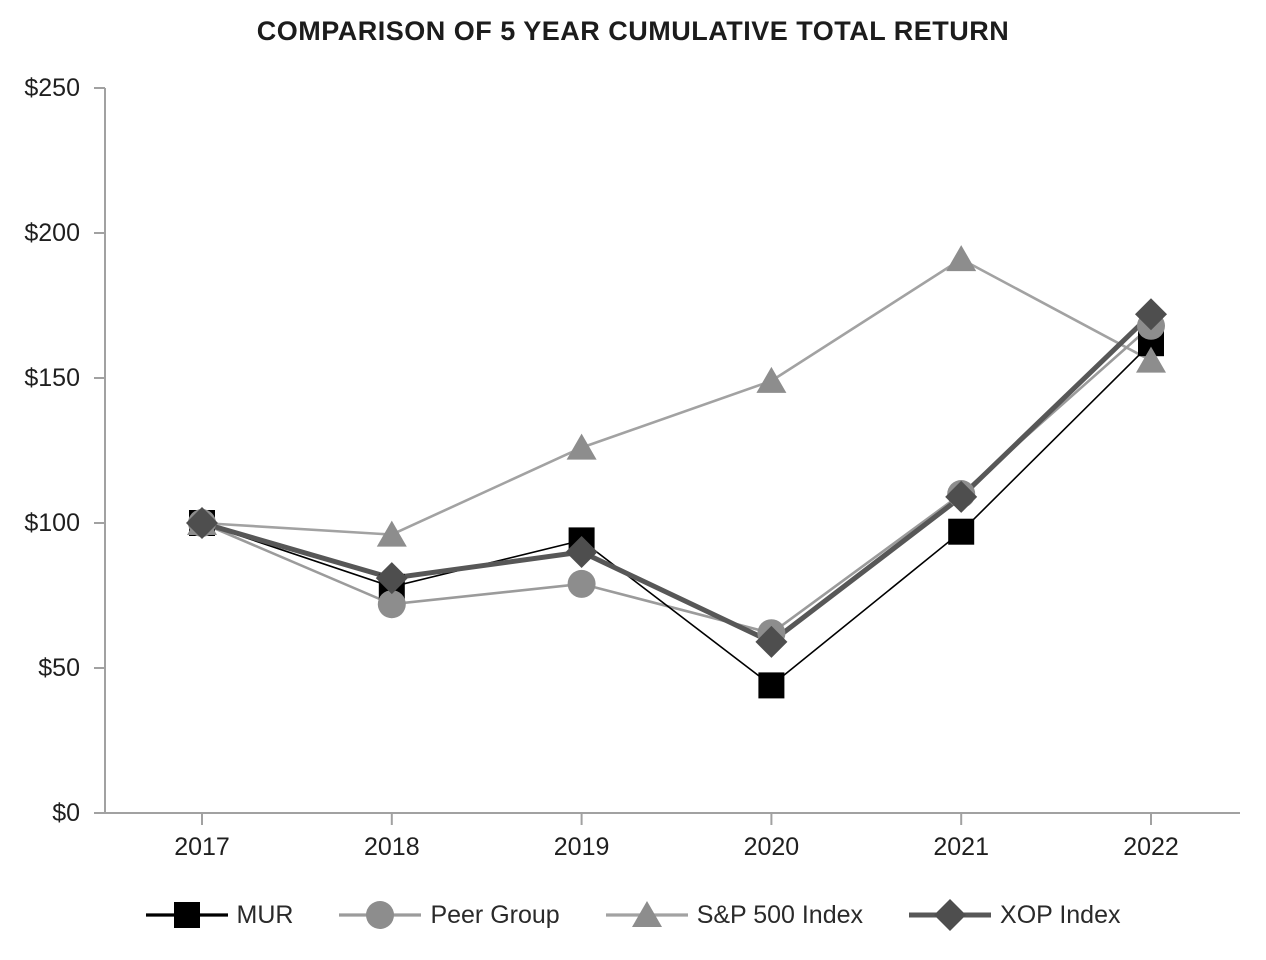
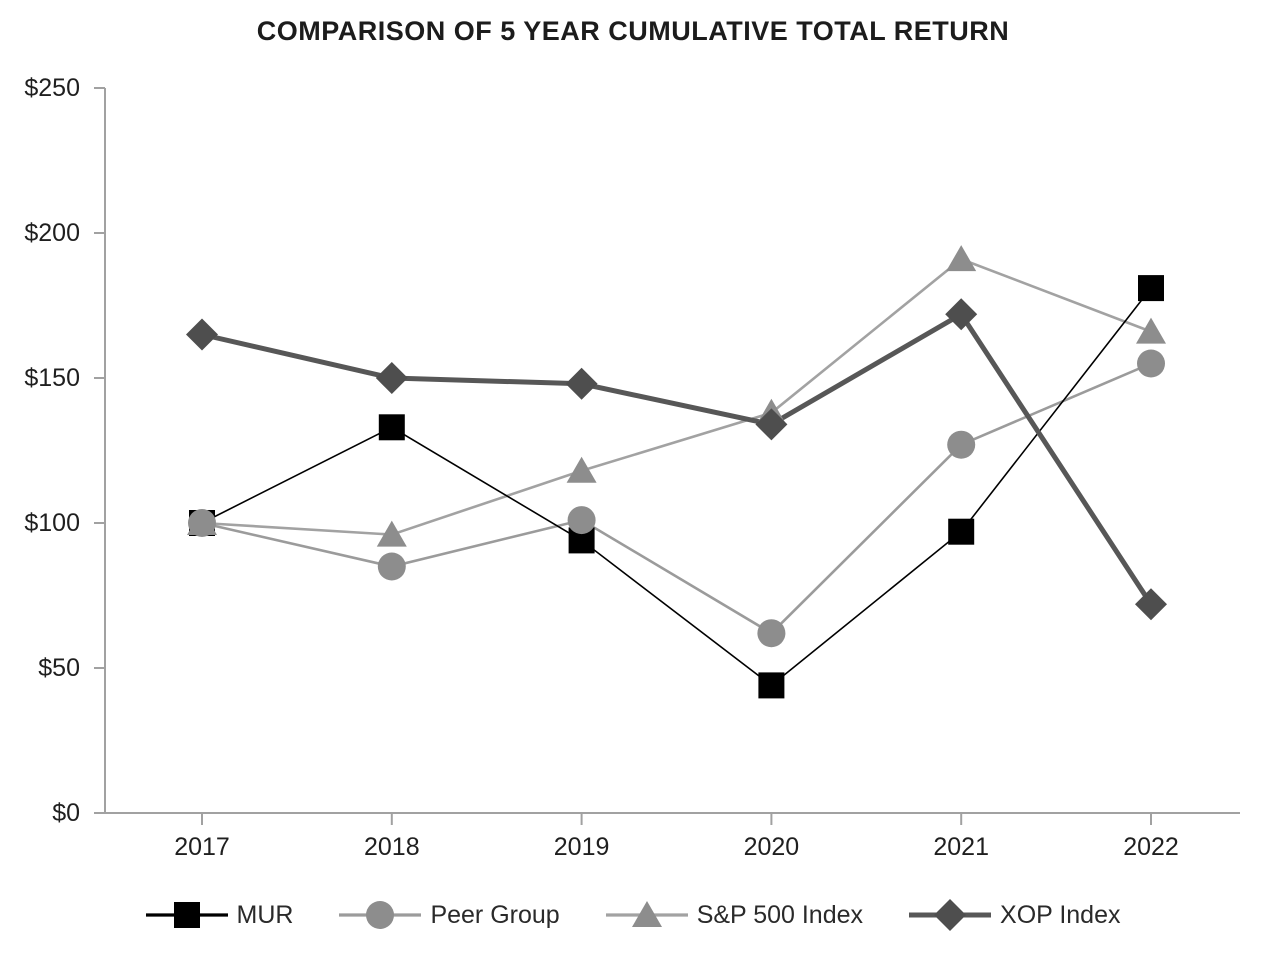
XOP Index/2017: $100 -> $165
MUR/2018: $78 -> $133
Peer Group/2018: $72 -> $85
XOP Index/2018: $81 -> $150
Peer Group/2019: $79 -> $101
S&P 500 Index/2019: $126 -> $118
XOP Index/2019: $90 -> $148
S&P 500 Index/2020: $149 -> $138
XOP Index/2020: $59 -> $134
Peer Group/2021: $110 -> $127
XOP Index/2021: $109 -> $172
MUR/2022: $162 -> $181
Peer Group/2022: $168 -> $155
S&P 500 Index/2022: $156 -> $166
XOP Index/2022: $172 -> $72
